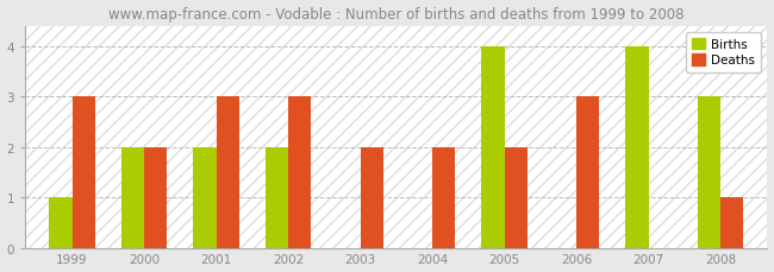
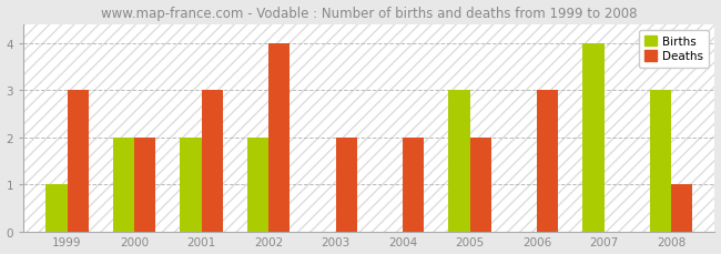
Deaths/2002: 3 -> 4
Births/2005: 4 -> 3
